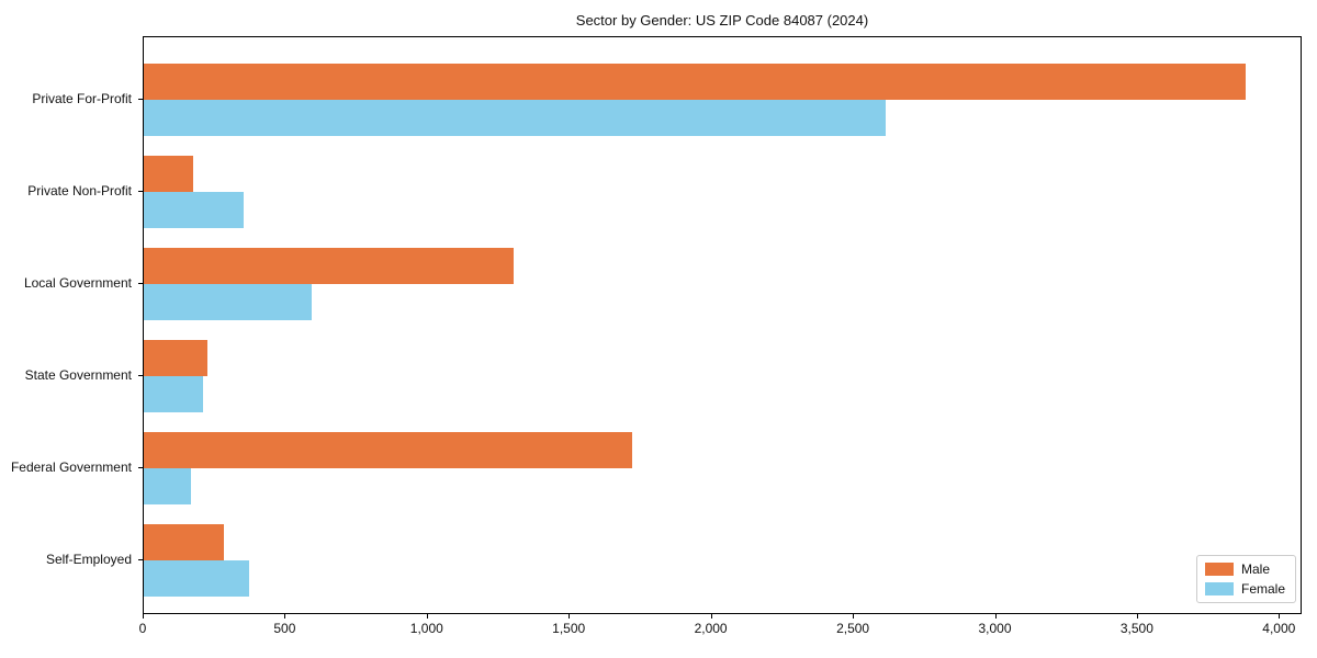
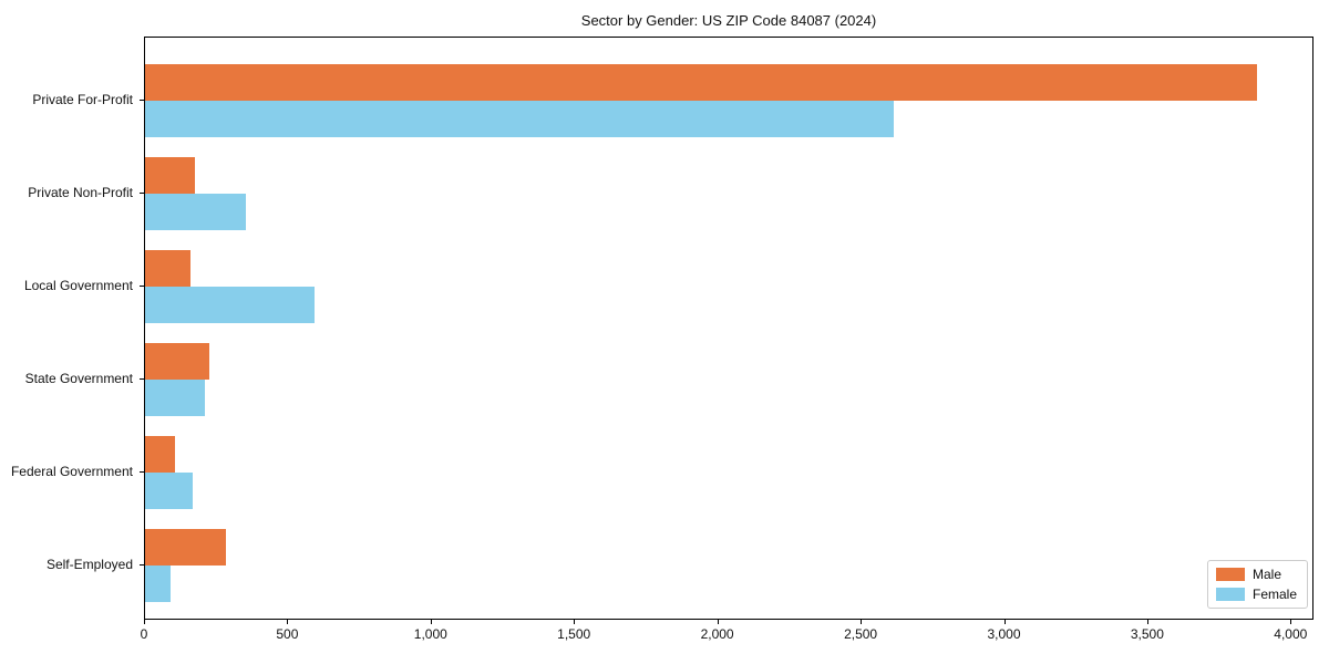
Male/Local Government: 1300 -> 160
Male/Federal Government: 1720 -> 100
Female/Self-Employed: 370 -> 90
